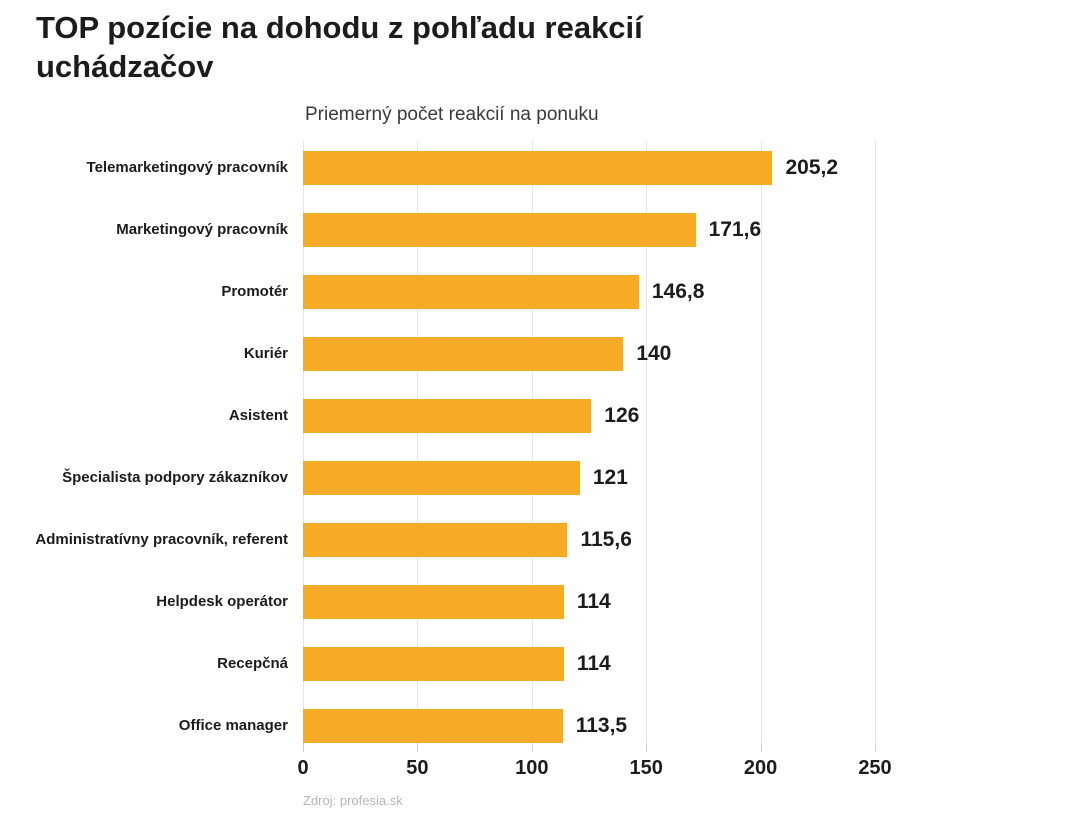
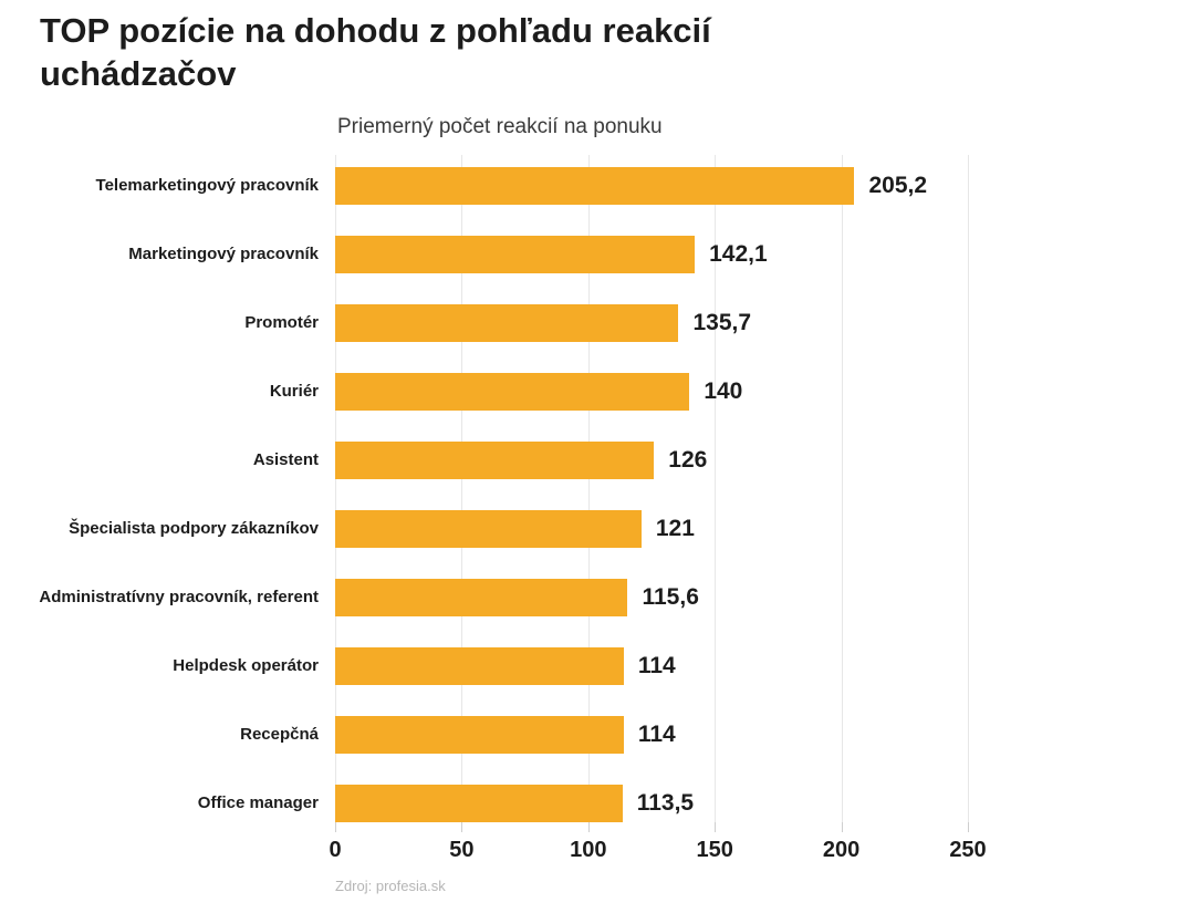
Marketingový pracovník: 171,6 -> 142,1
Promotér: 146,8 -> 135,7
